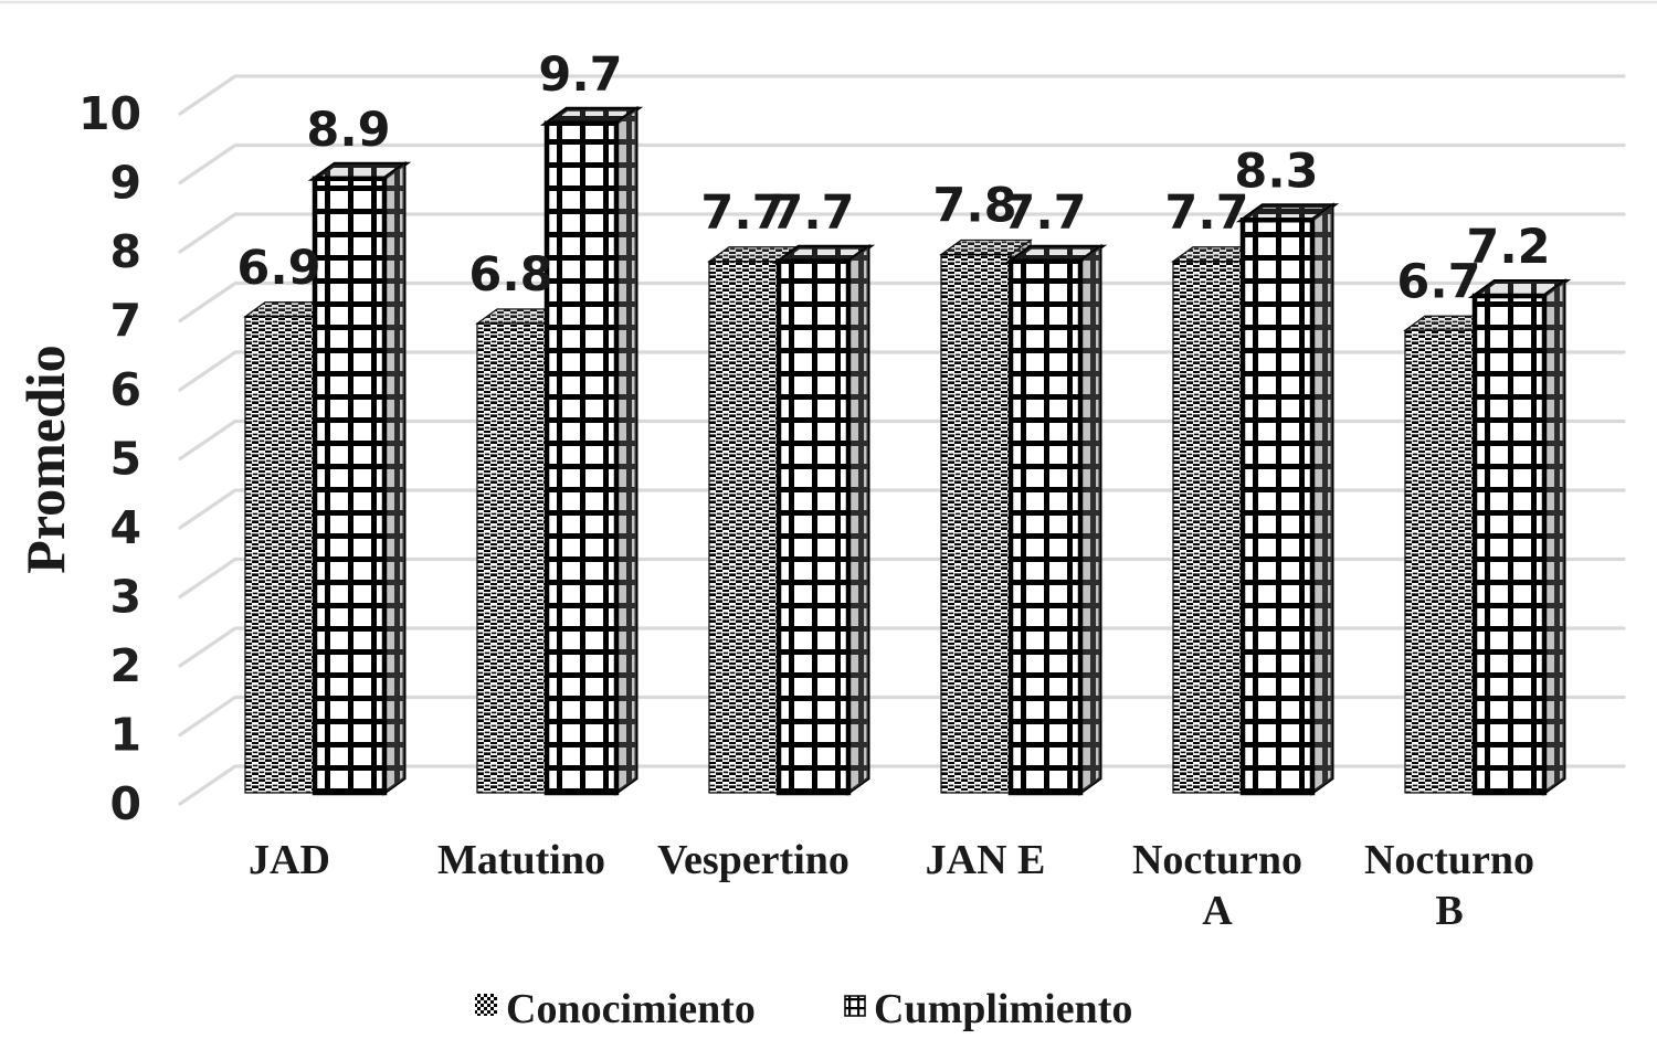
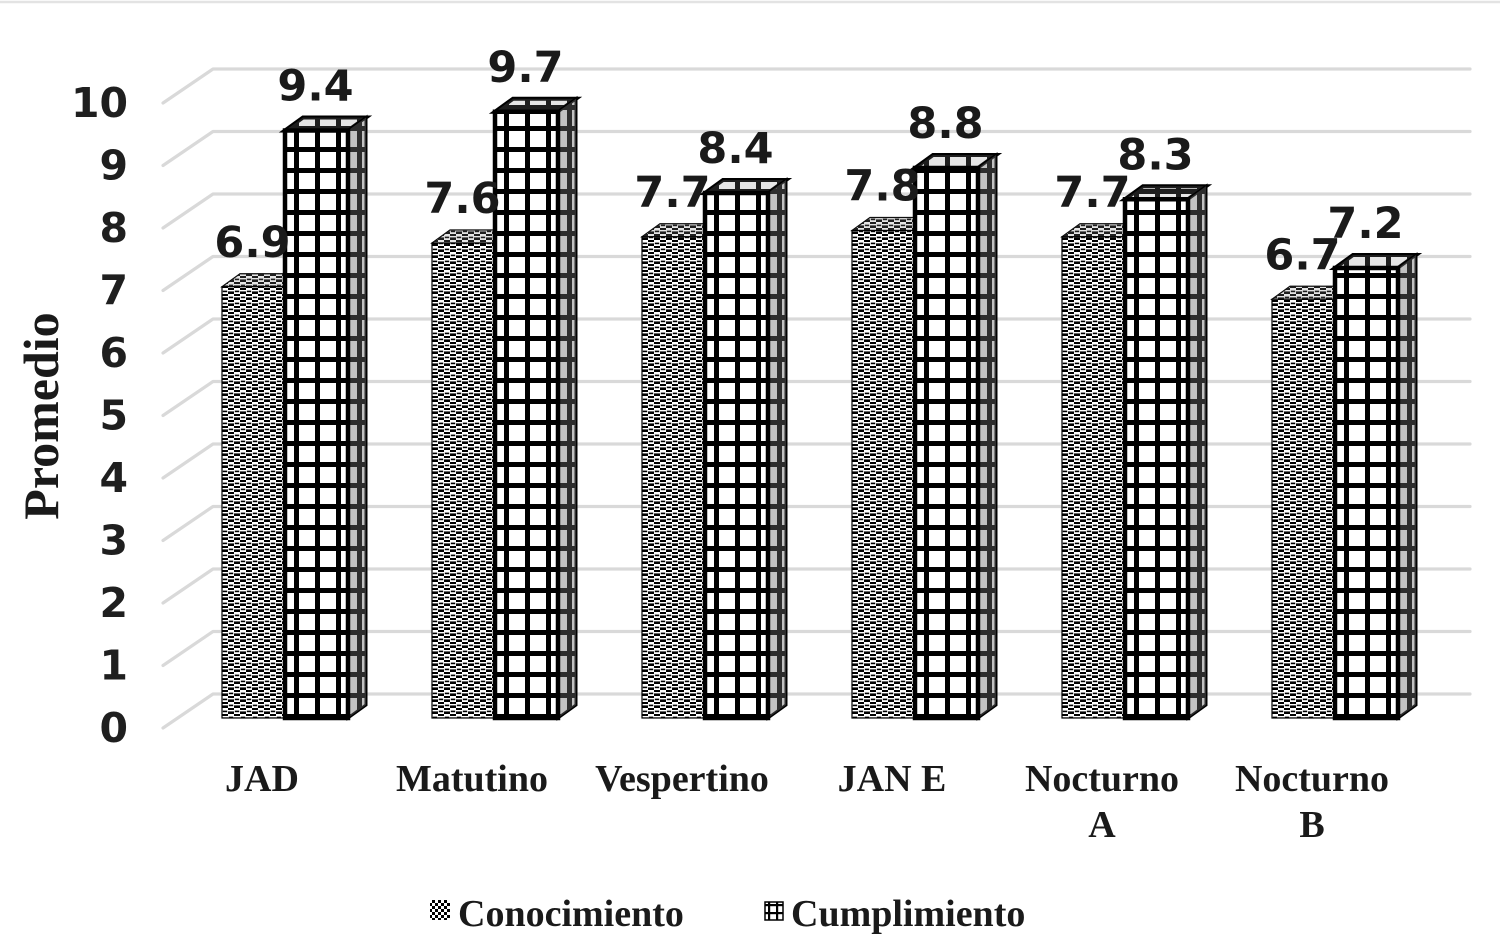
Cumplimiento/JAD: 8.9 -> 9.4
Conocimiento/Matutino: 6.8 -> 7.6
Cumplimiento/Vespertino: 7.7 -> 8.4
Cumplimiento/JAN E: 7.7 -> 8.8
